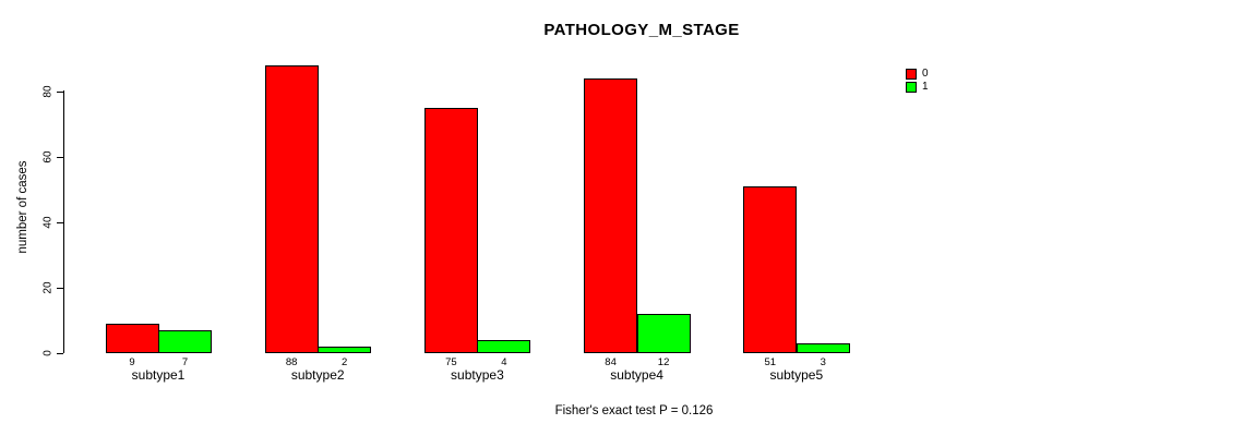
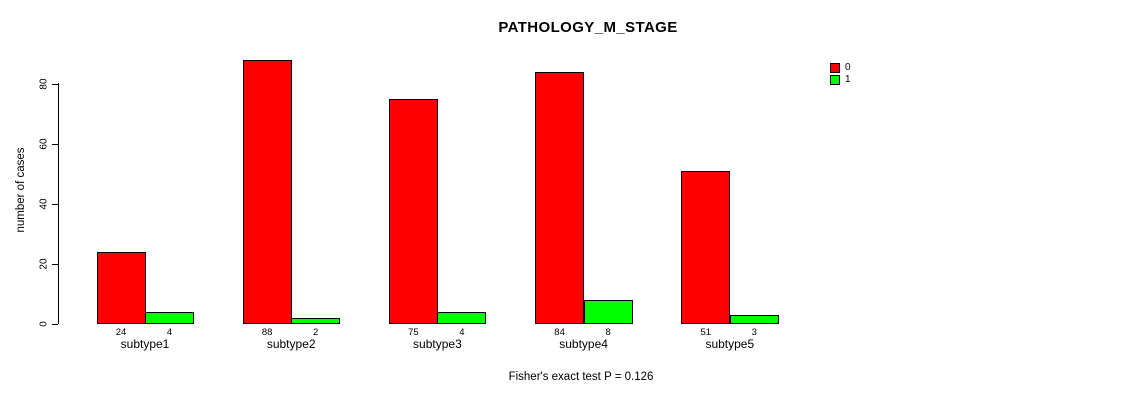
0/subtype1: 9 -> 24
1/subtype1: 7 -> 4
1/subtype4: 12 -> 8
